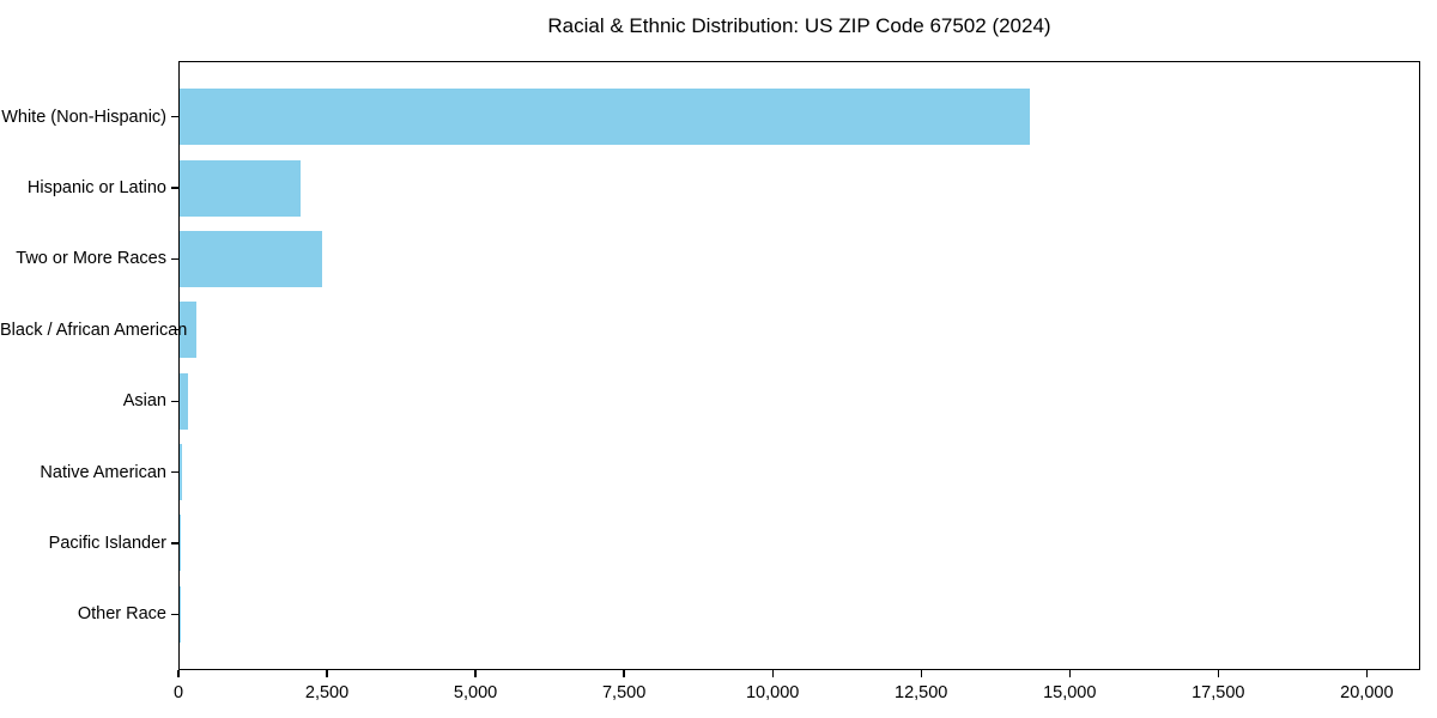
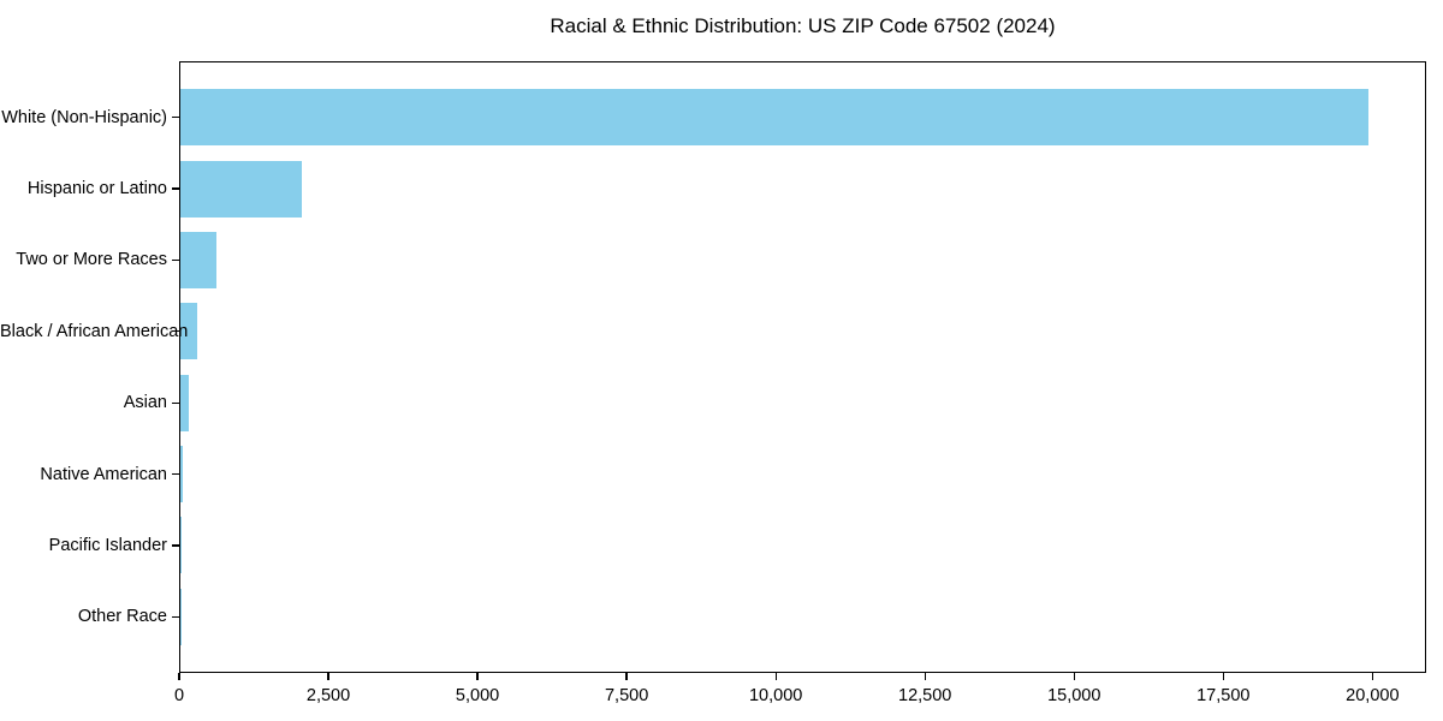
White (Non-Hispanic): 14300 -> 19900
Two or More Races: 2400 -> 600
